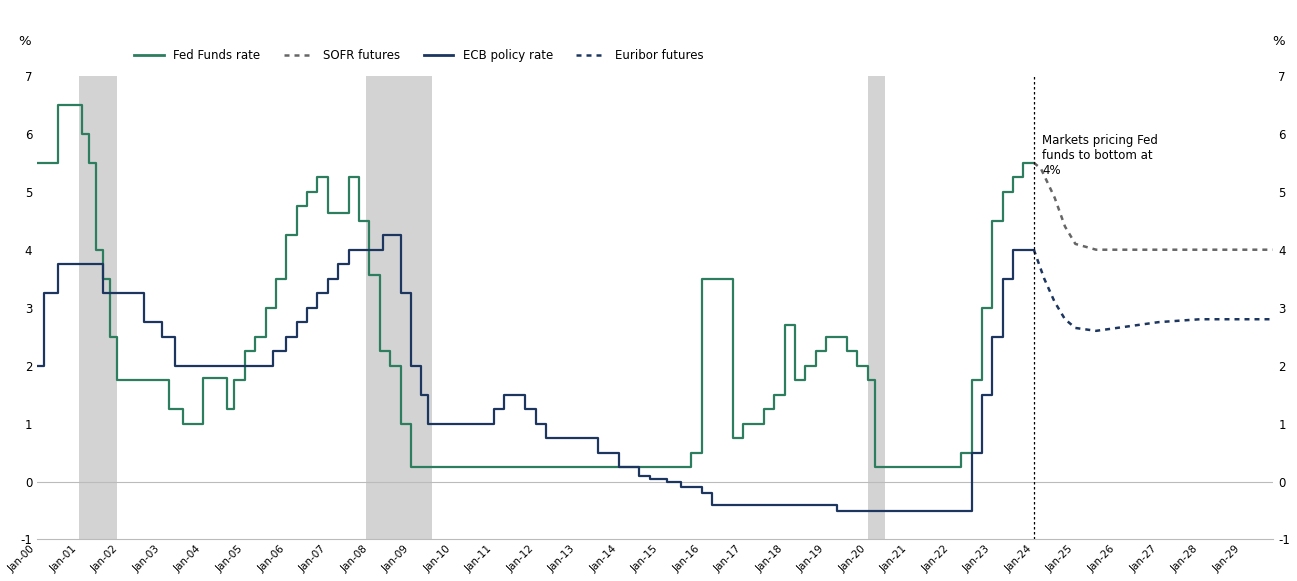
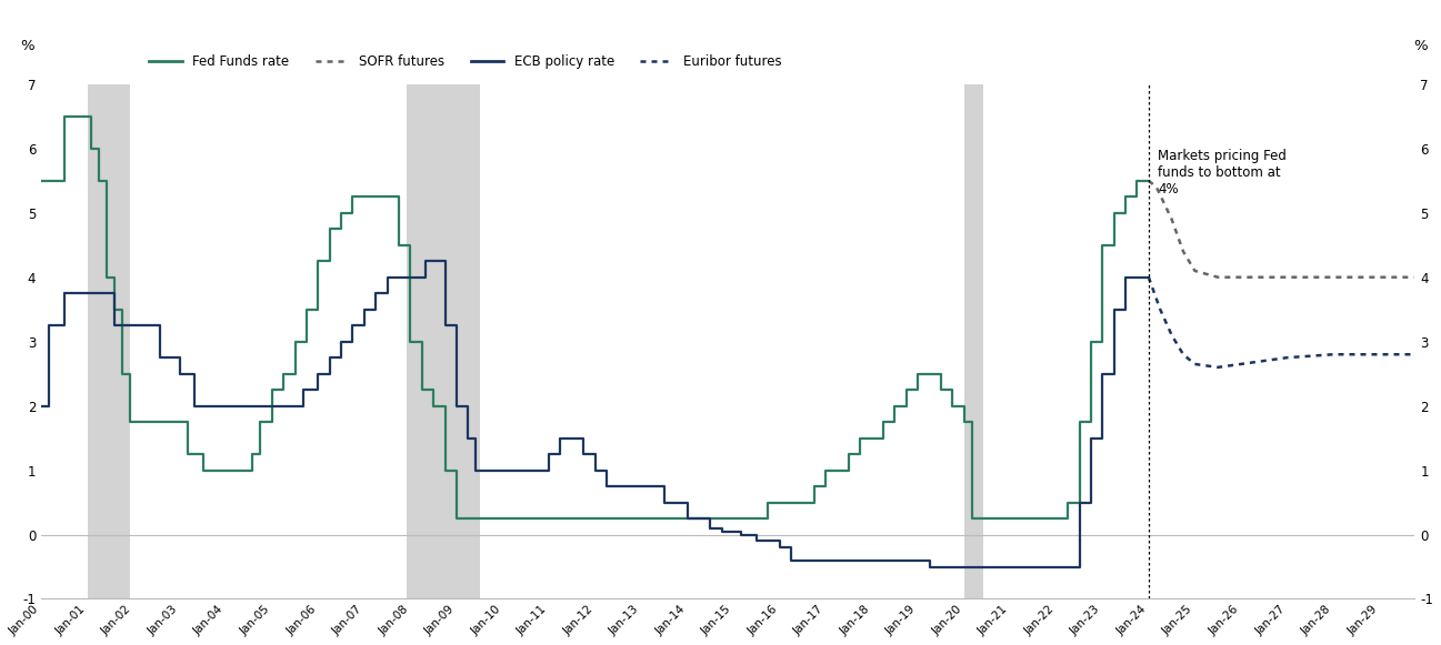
Fed Funds rate/Jan-04: 1.78 -> 1.00
Fed Funds rate/Jan-07: 4.64 -> 5.25
Fed Funds rate/Jan-08: 3.56 -> 3.00
Fed Funds rate/Jan-16: 3.50 -> 0.50
Fed Funds rate/Jan-18: 2.70 -> 1.50
